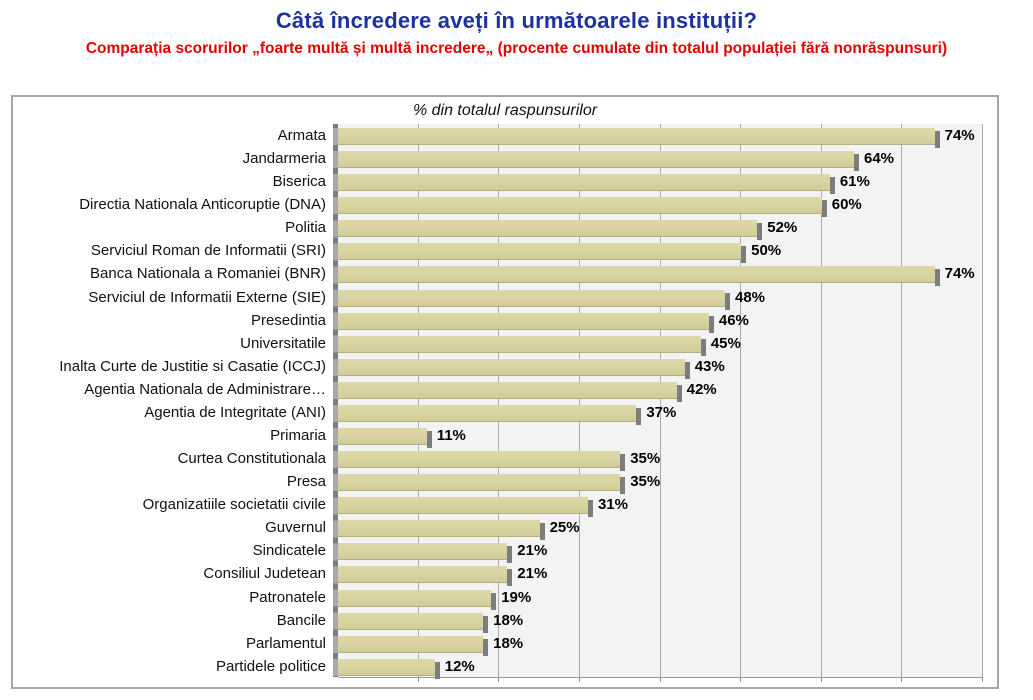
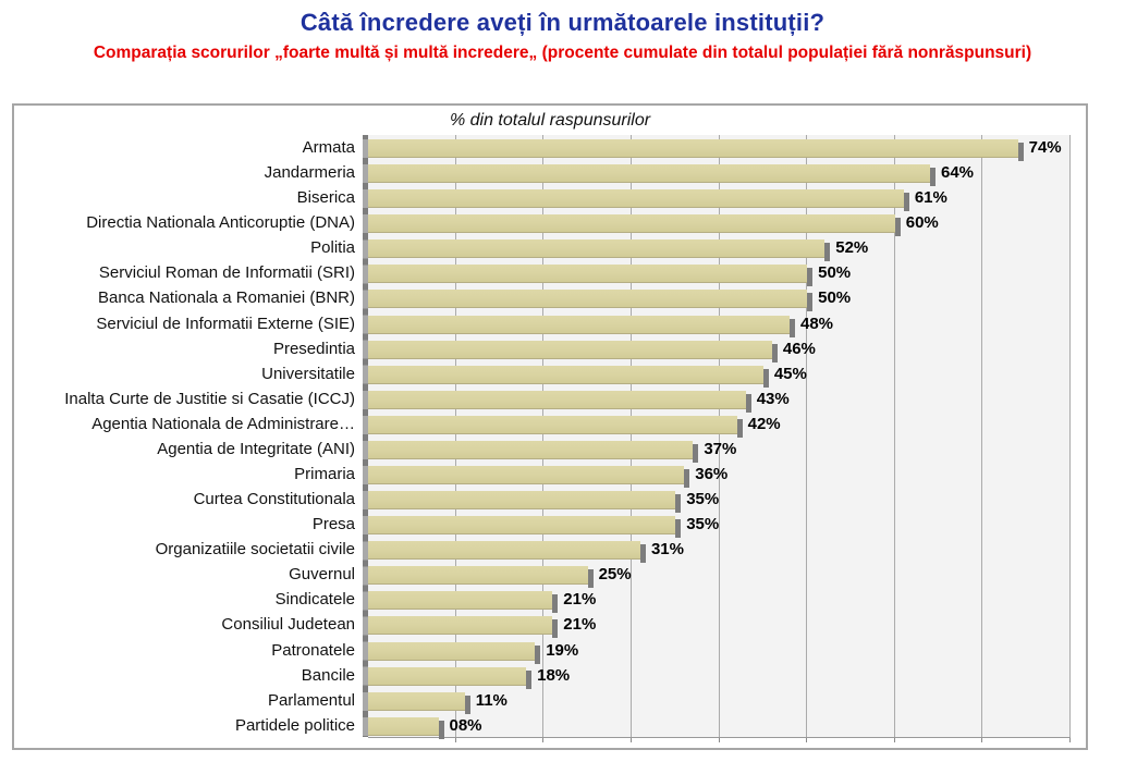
Banca Nationala a Romaniei (BNR): 74% -> 50%
Primaria: 11% -> 36%
Parlamentul: 18% -> 11%
Partidele politice: 12% -> 08%
